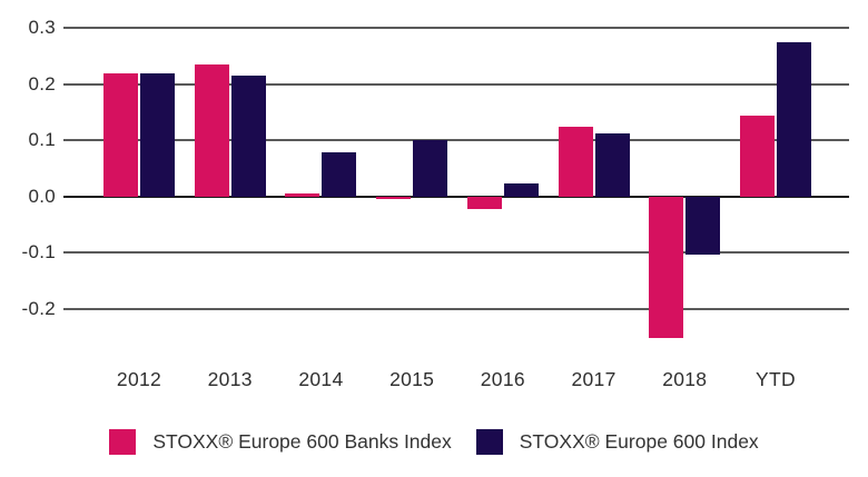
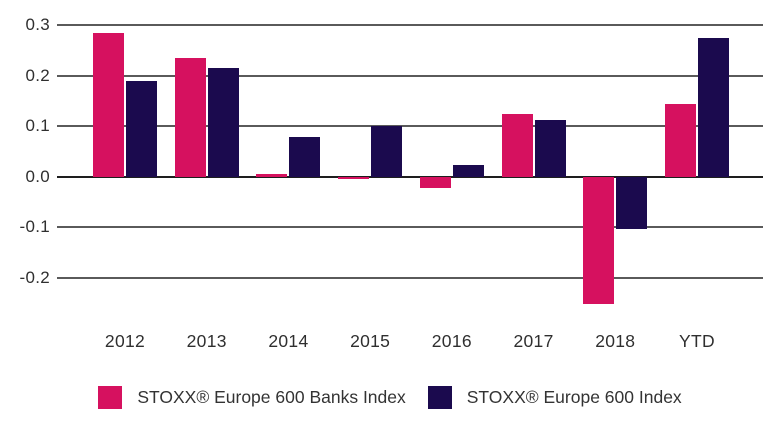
STOXX® Europe 600 Banks Index/2012: 0.22 -> 0.28
STOXX® Europe 600 Index/2012: 0.22 -> 0.19
